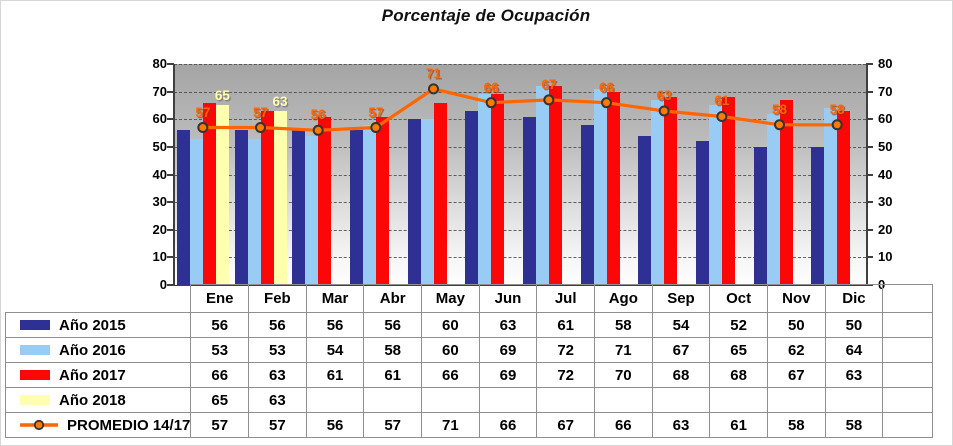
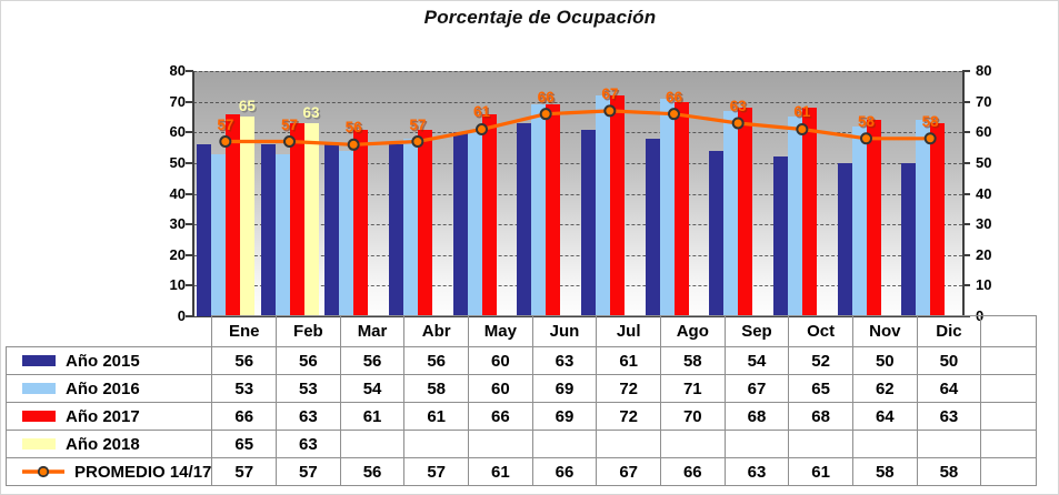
PROMEDIO 14/17/May: 71 -> 61
Año 2017/Nov: 67 -> 64
